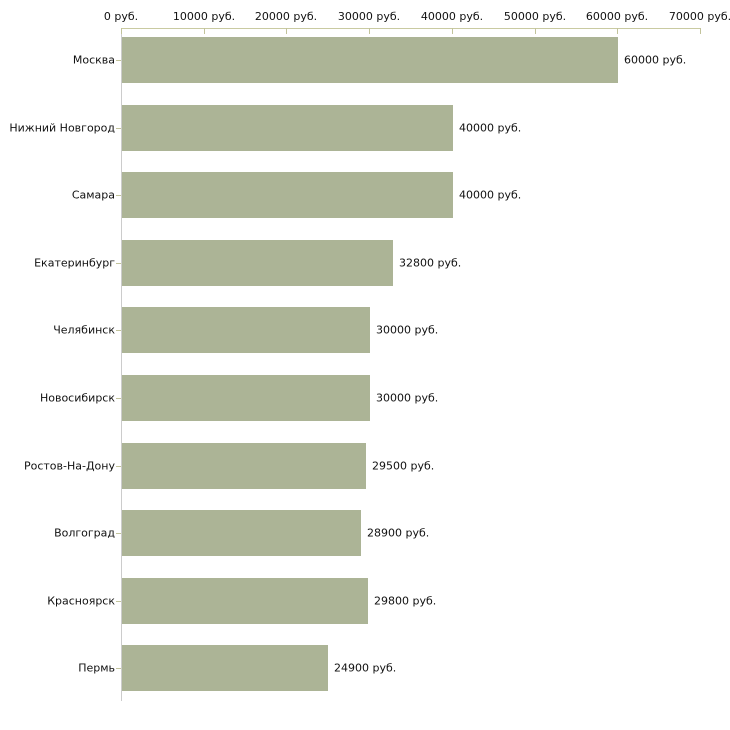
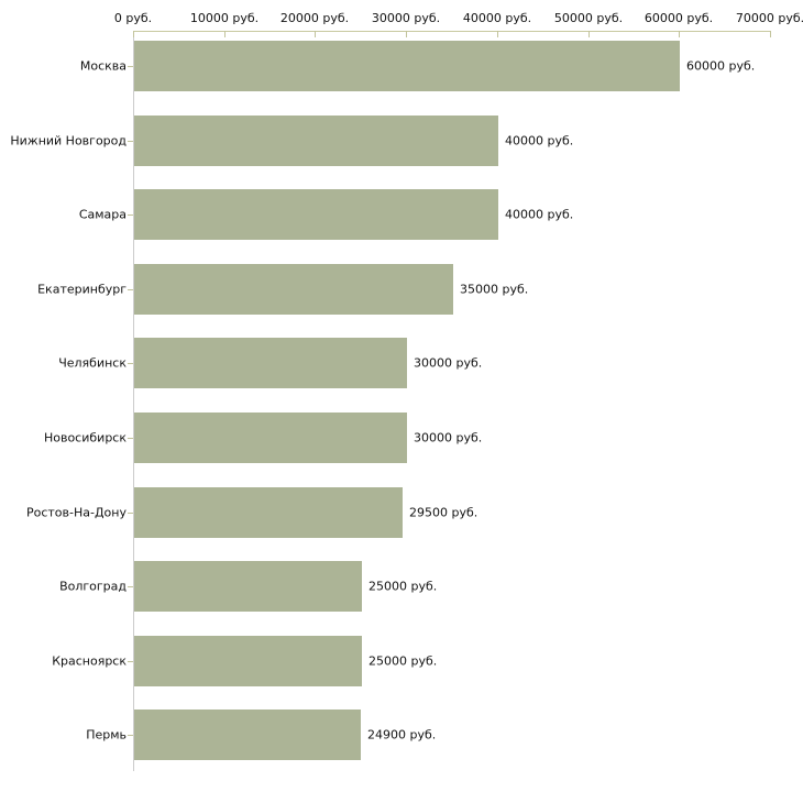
Екатеринбург: 32800 -> 35000
Волгоград: 28900 -> 25000
Красноярск: 29800 -> 25000
